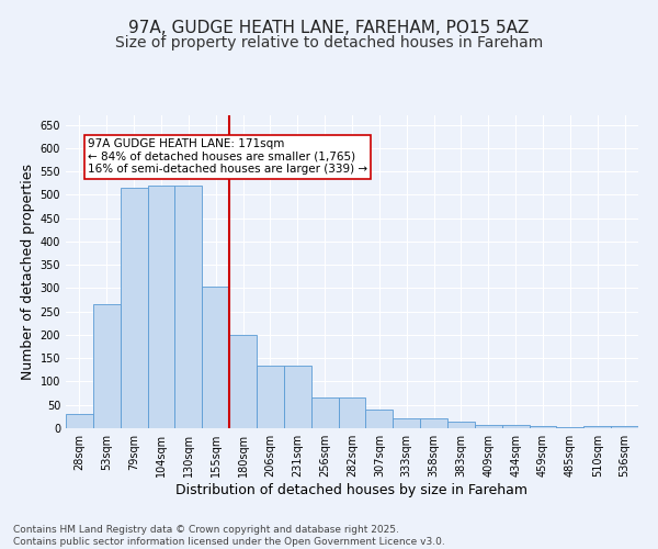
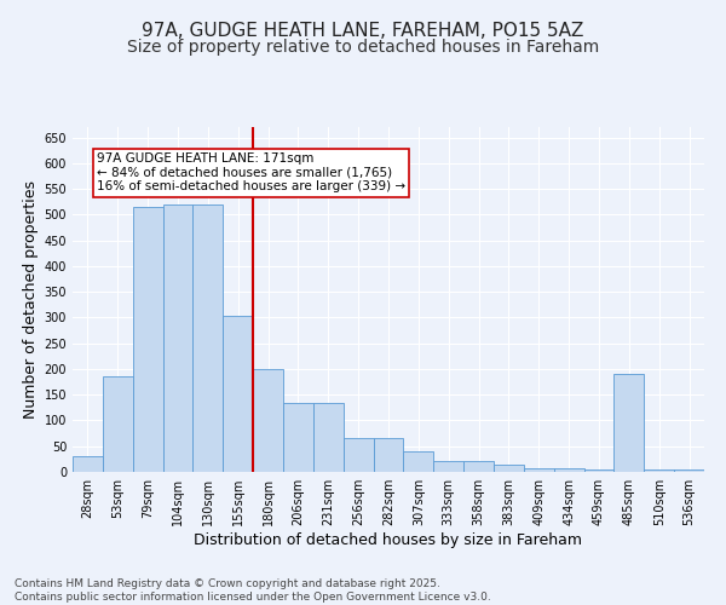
53sqm: 265 -> 185
485sqm: 2 -> 190
